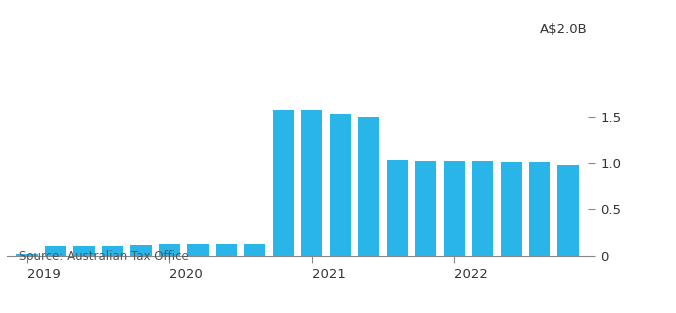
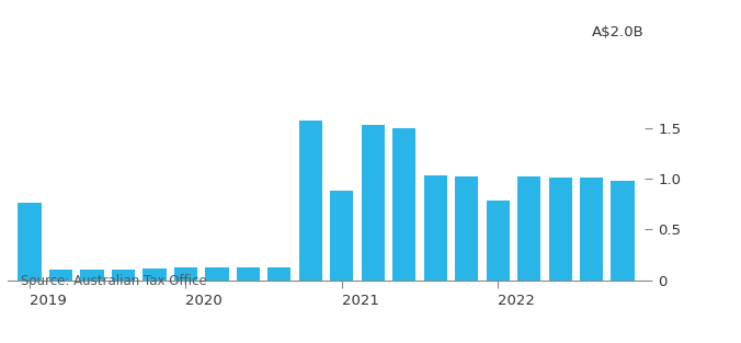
2019: 0.02 -> 0.76
2021: 1.58 -> 0.88
2022: 1.02 -> 0.78
